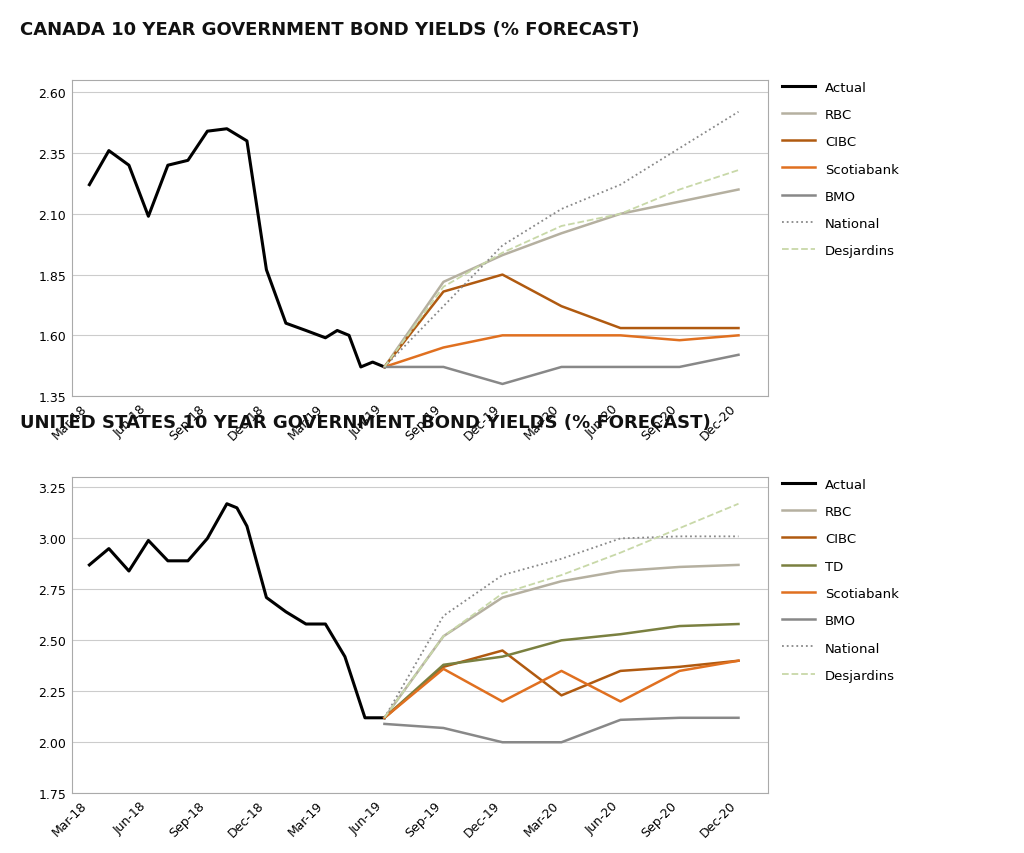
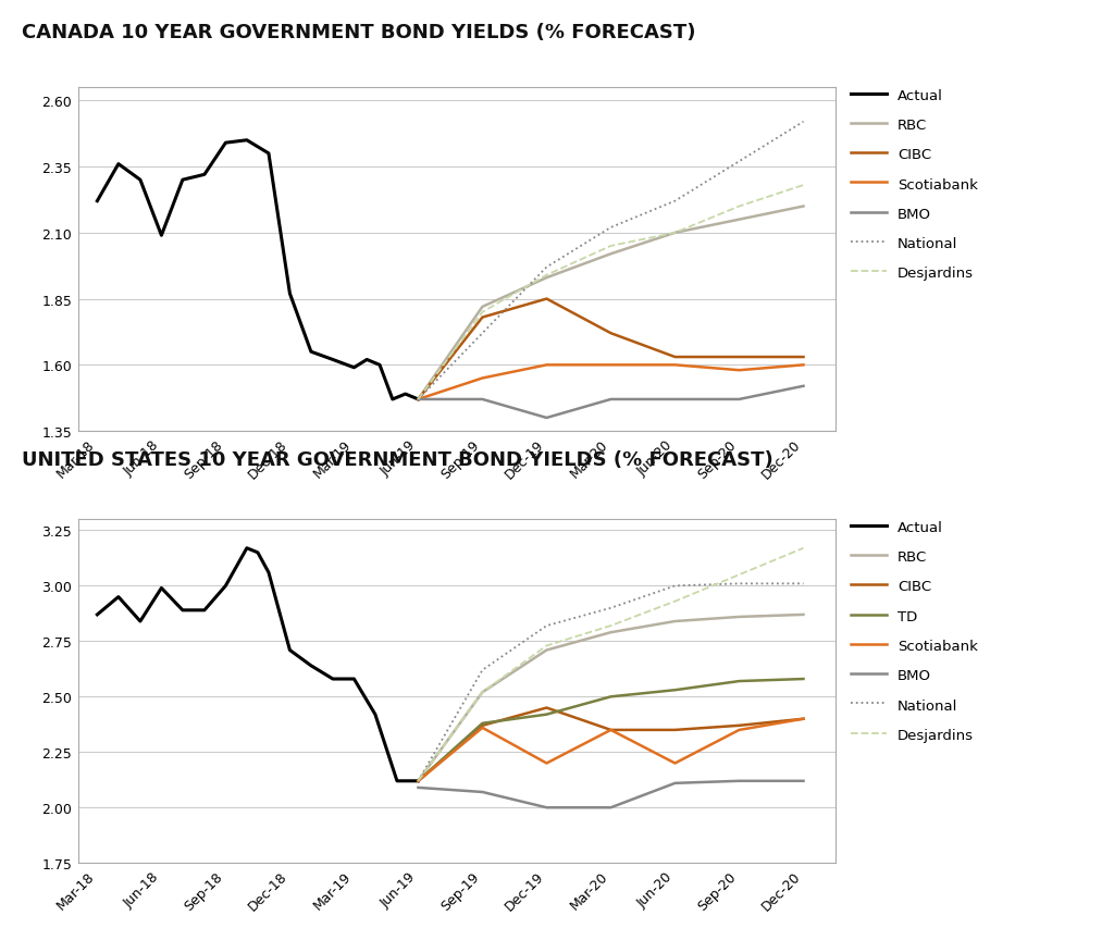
CIBC/Mar-20: 2.23 -> 2.35
